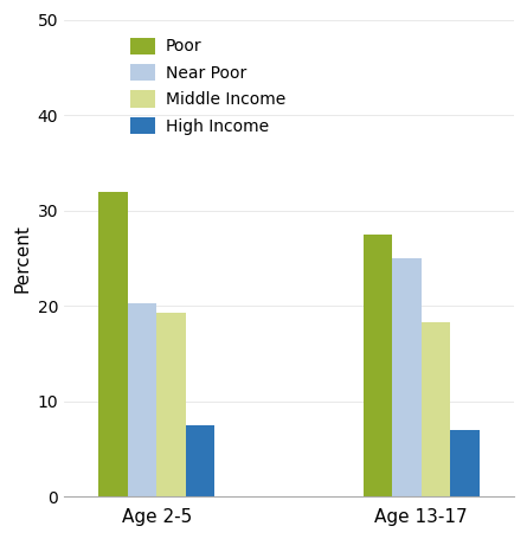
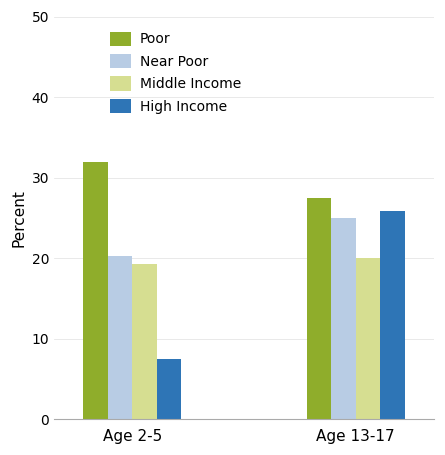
Middle Income/Age 13-17: 18.3 -> 20.0
High Income/Age 13-17: 7.0 -> 25.8
